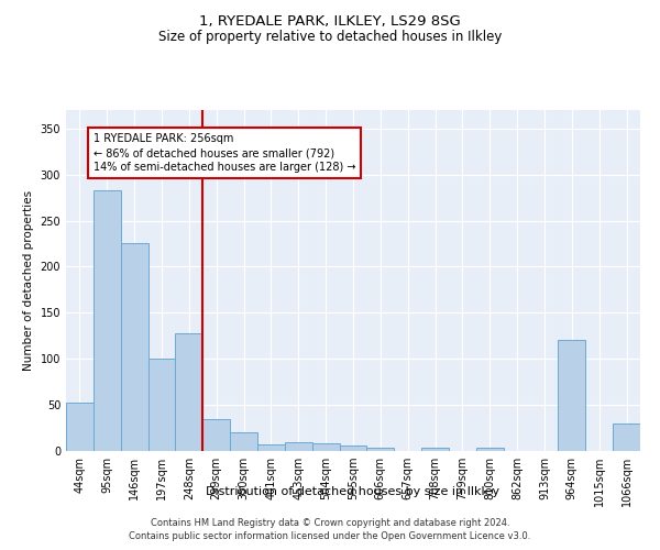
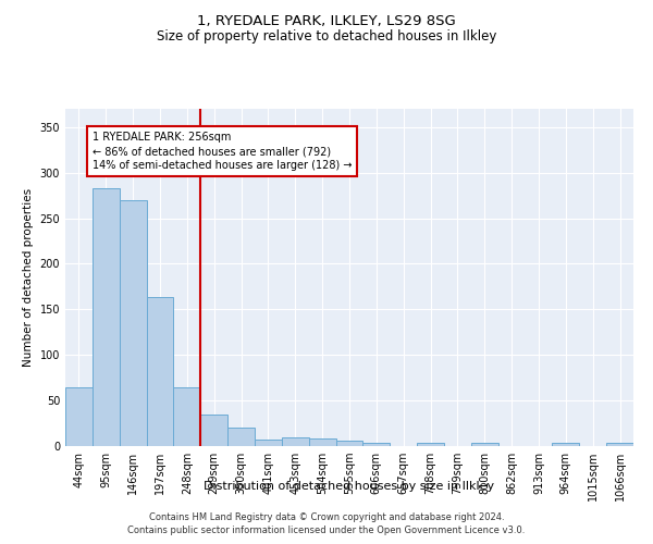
44sqm: 52 -> 65
146sqm: 226 -> 270
197sqm: 100 -> 163
248sqm: 128 -> 65
964sqm: 120 -> 3
1066sqm: 30 -> 3
